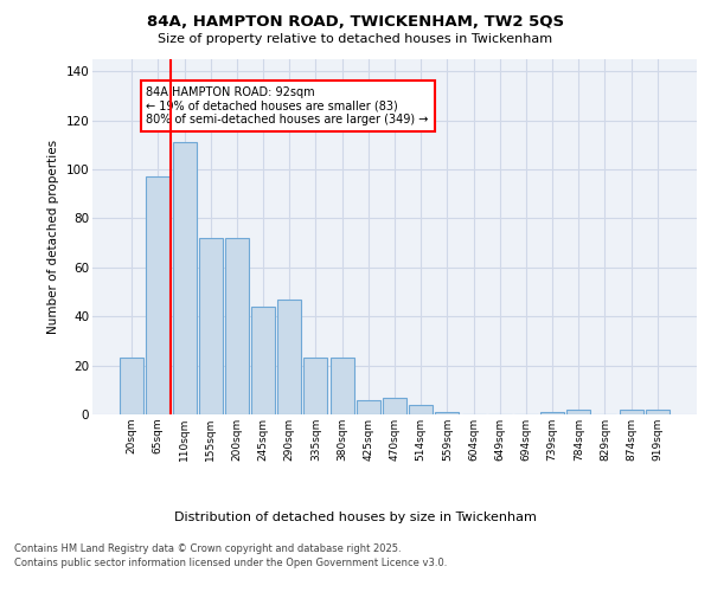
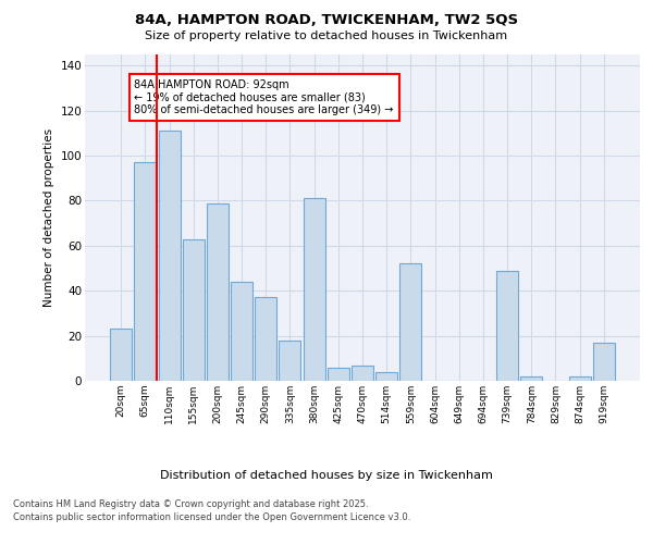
155sqm: 72 -> 63
200sqm: 72 -> 79
290sqm: 47 -> 37
335sqm: 23 -> 18
380sqm: 23 -> 81
559sqm: 1 -> 52
739sqm: 1 -> 49
919sqm: 2 -> 17
